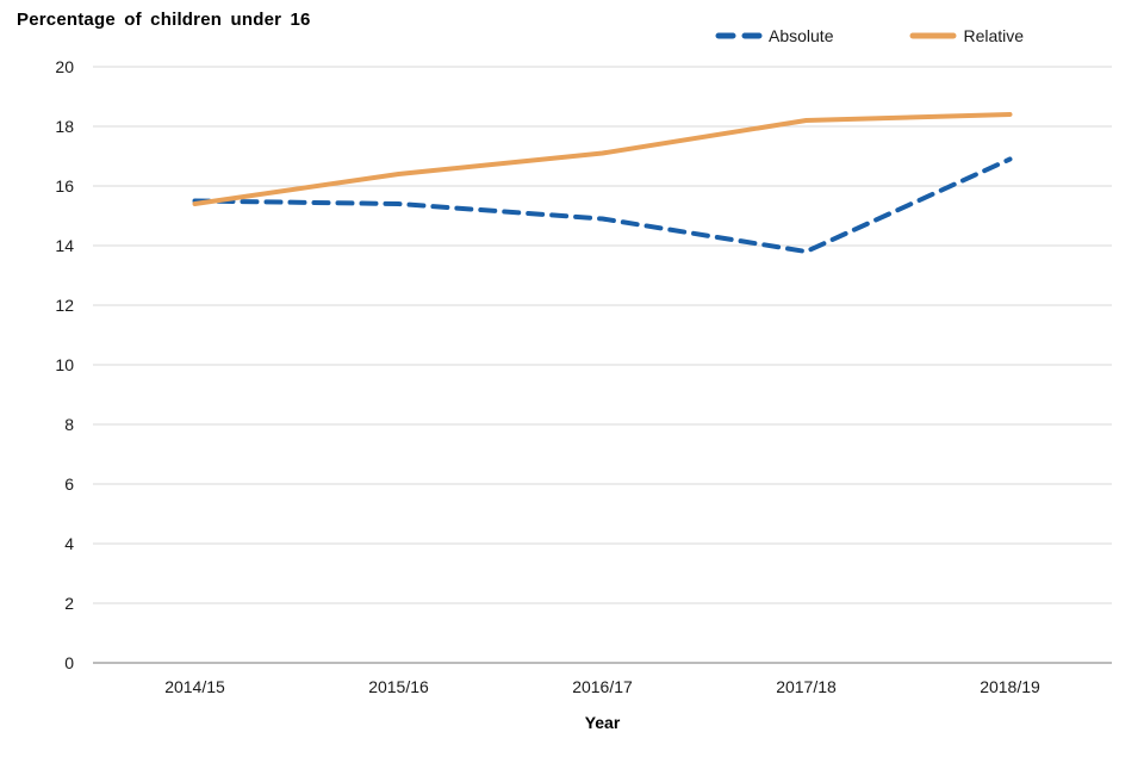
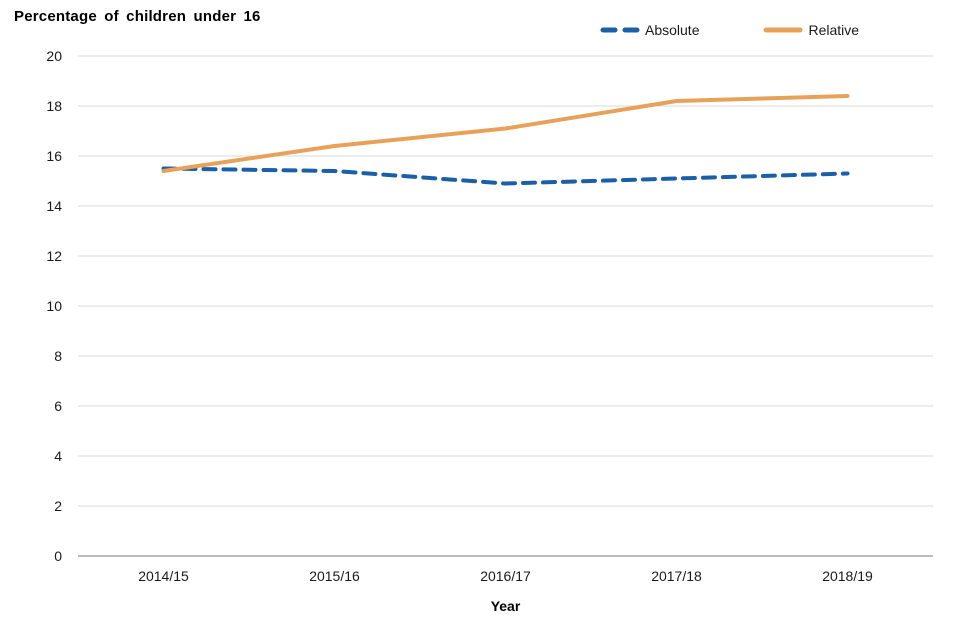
Absolute/2017/18: 13.8 -> 15.1
Absolute/2018/19: 16.9 -> 15.3
